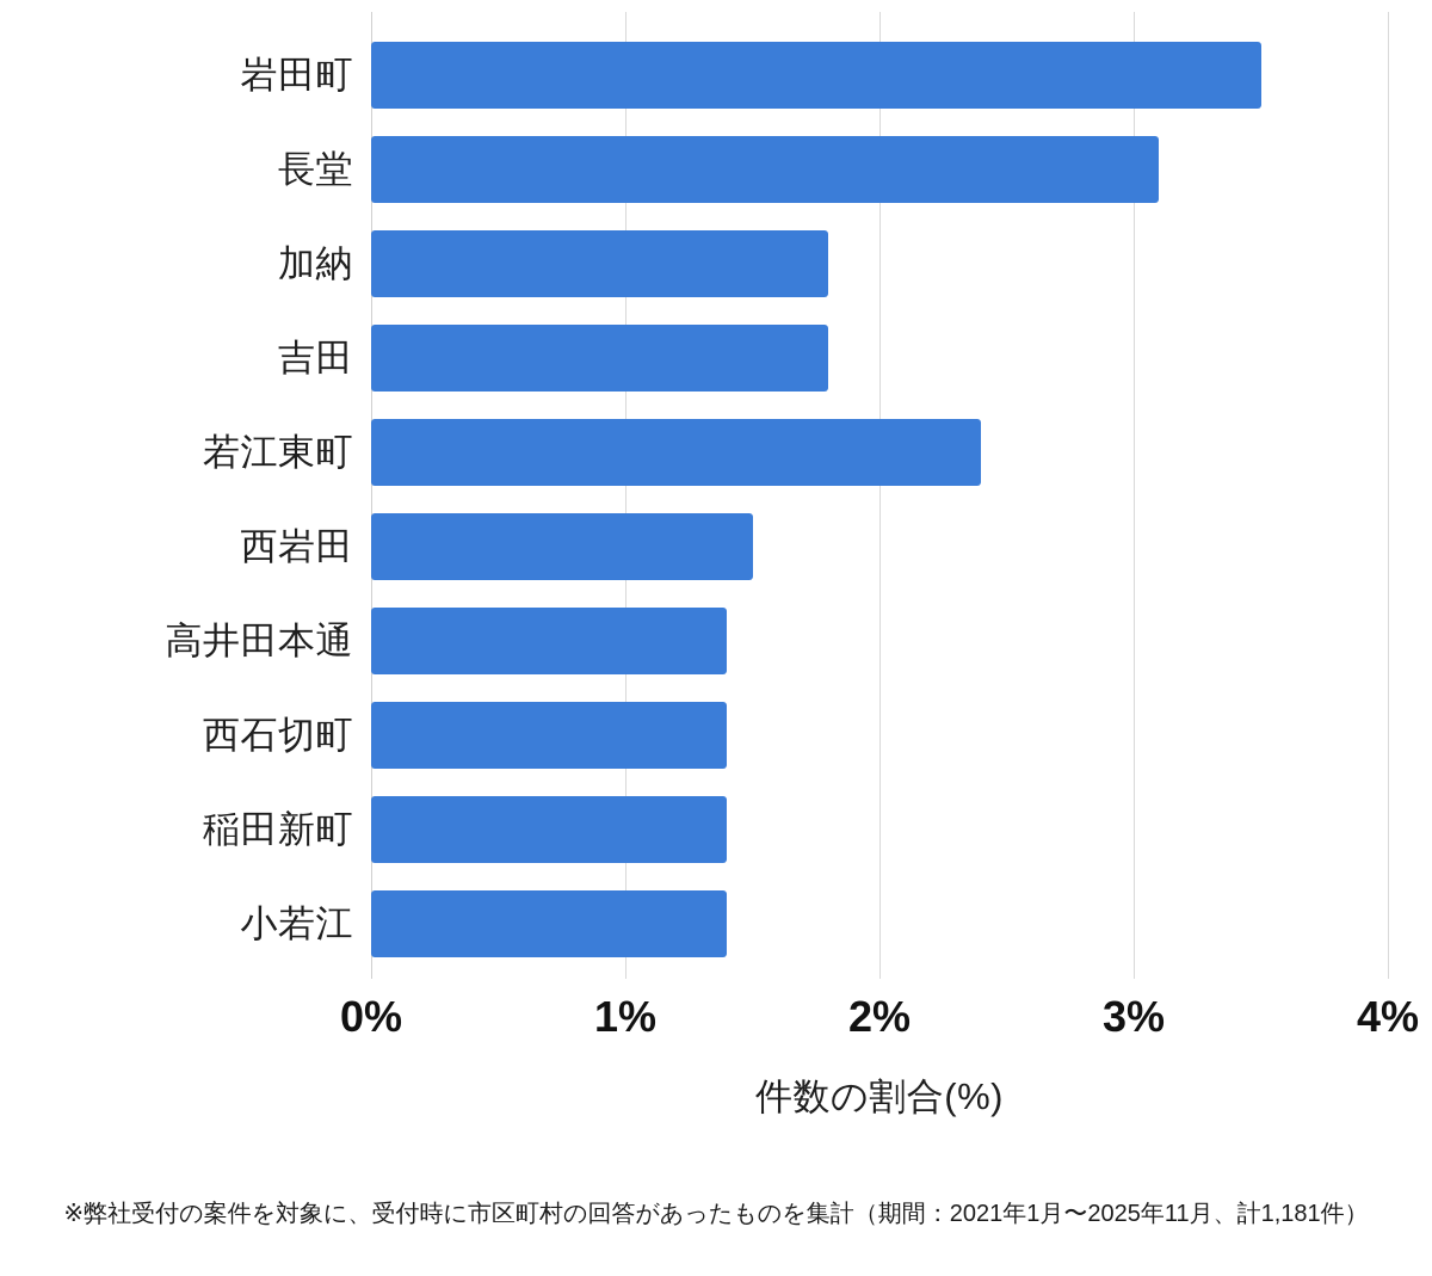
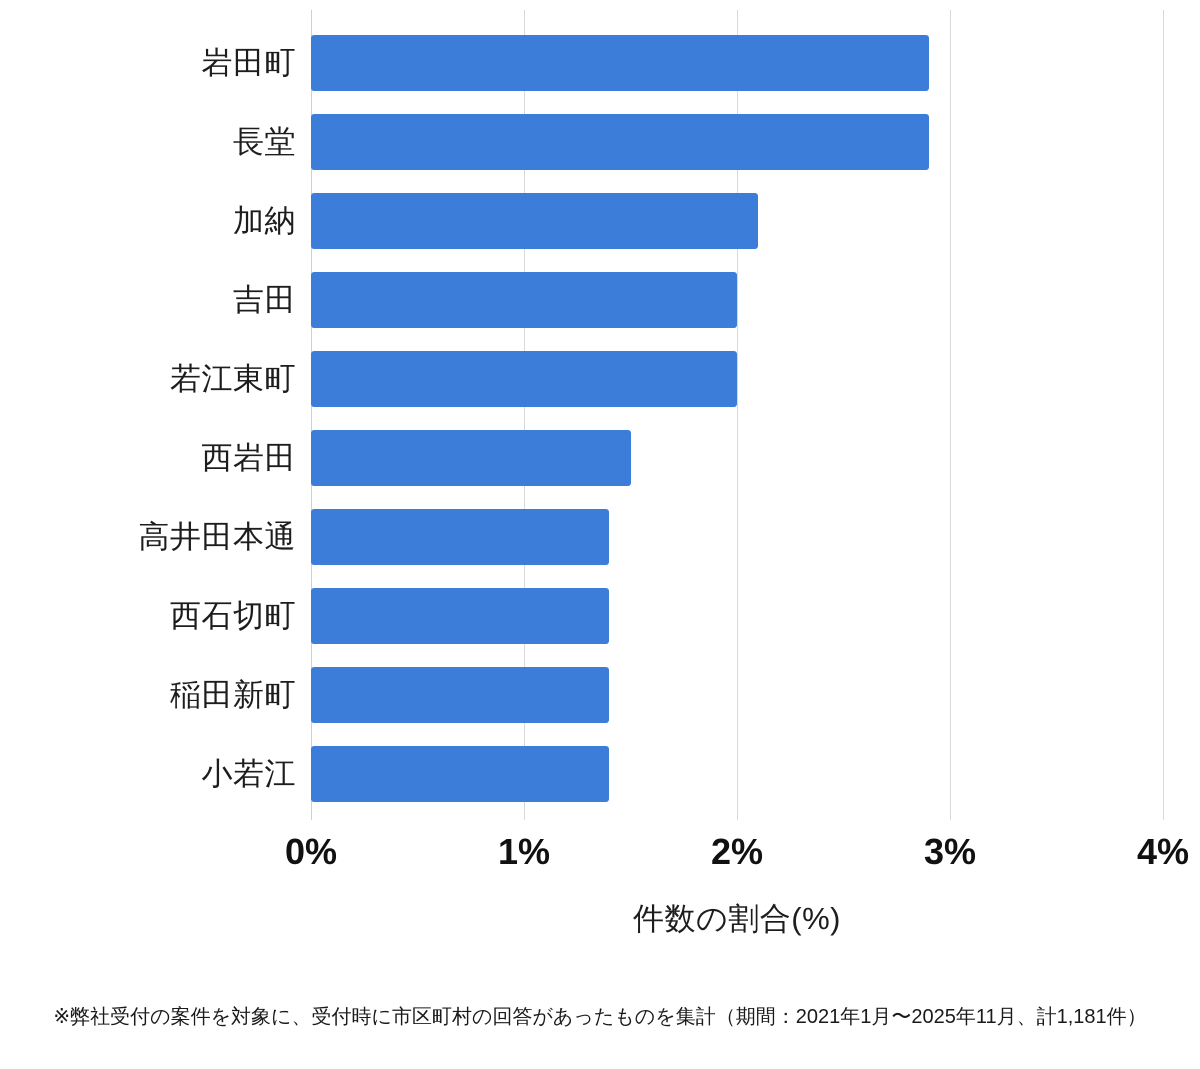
岩田町: 3.5% -> 2.9%
長堂: 3.1% -> 2.9%
加納: 1.8% -> 2.1%
吉田: 1.8% -> 2.0%
若江東町: 2.4% -> 2.0%
